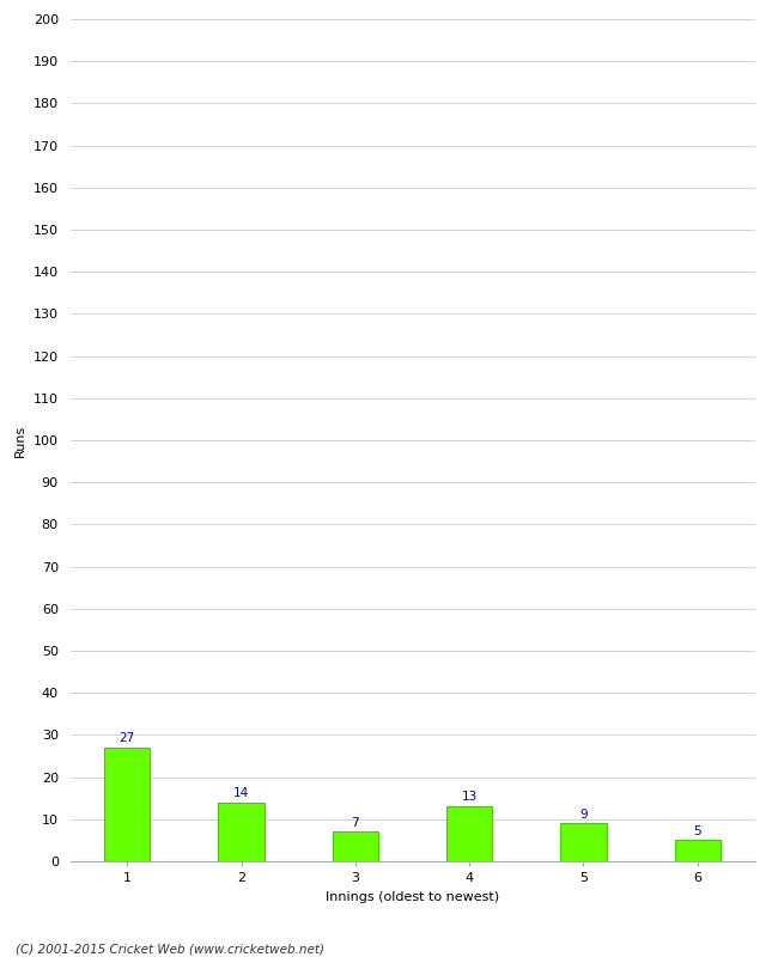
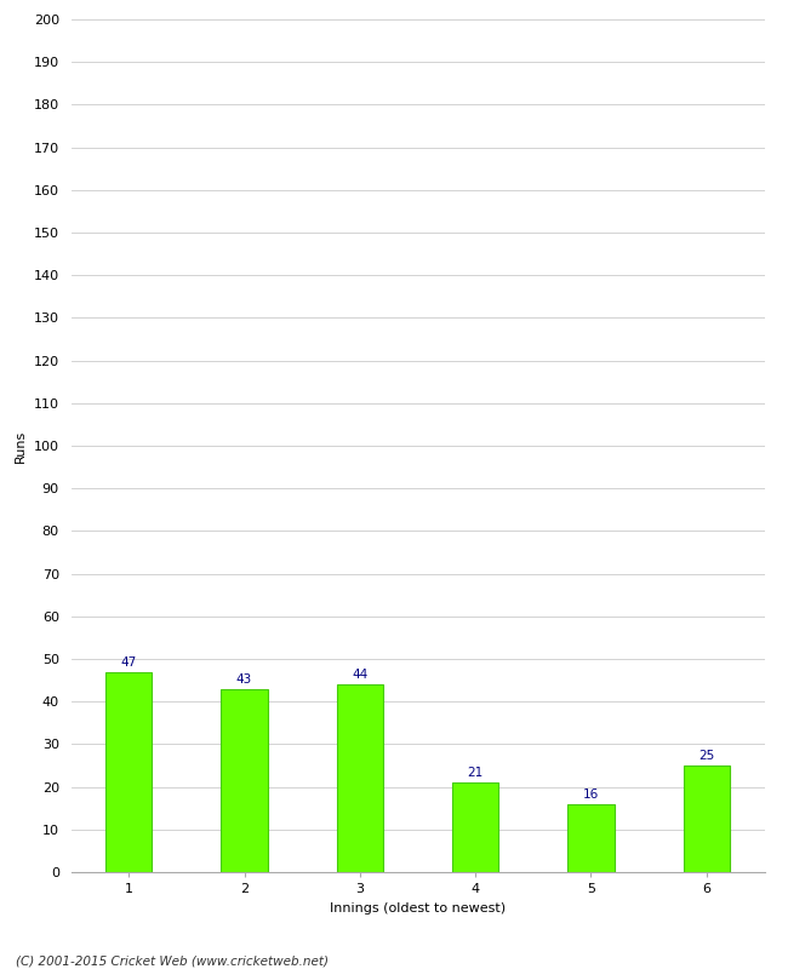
1: 27 -> 47
2: 14 -> 43
3: 7 -> 44
4: 13 -> 21
5: 9 -> 16
6: 5 -> 25
